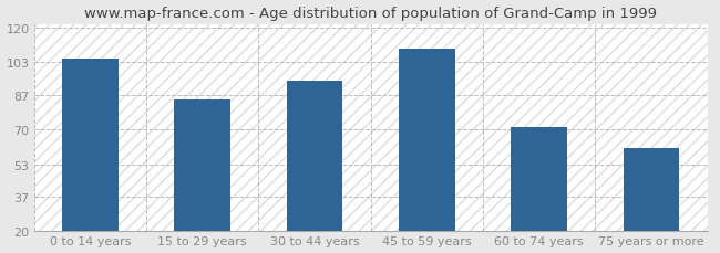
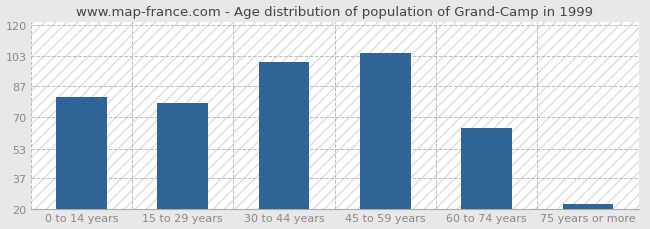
0 to 14 years: 105 -> 81
15 to 29 years: 85 -> 78
30 to 44 years: 94 -> 100
45 to 59 years: 110 -> 105
60 to 74 years: 71 -> 64
75 years or more: 61 -> 23
